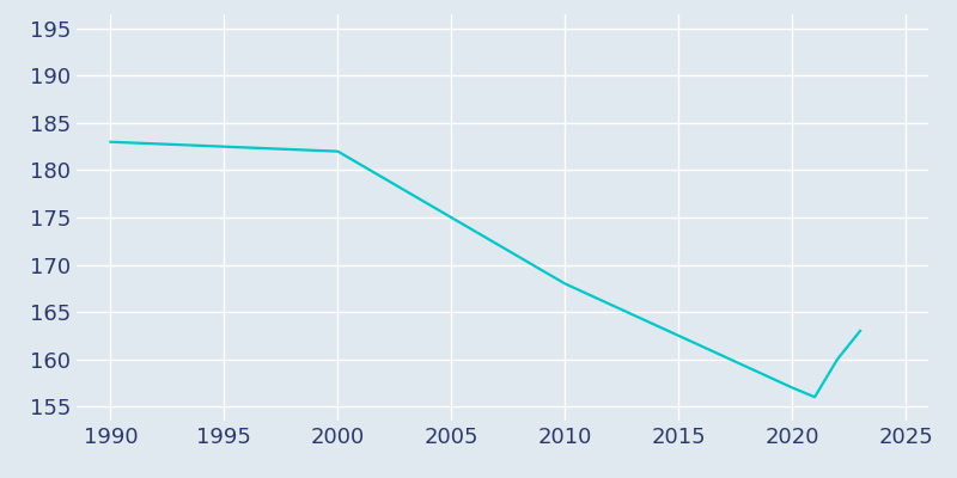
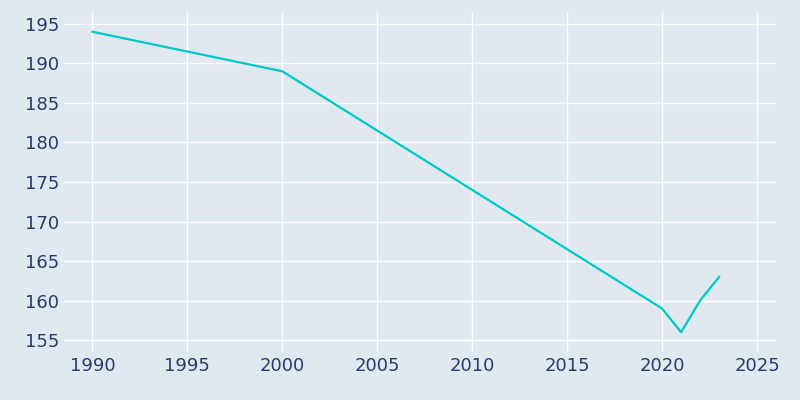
1990: 183 -> 194
2000: 182 -> 189
2010: 168 -> 174
2020: 157 -> 159
